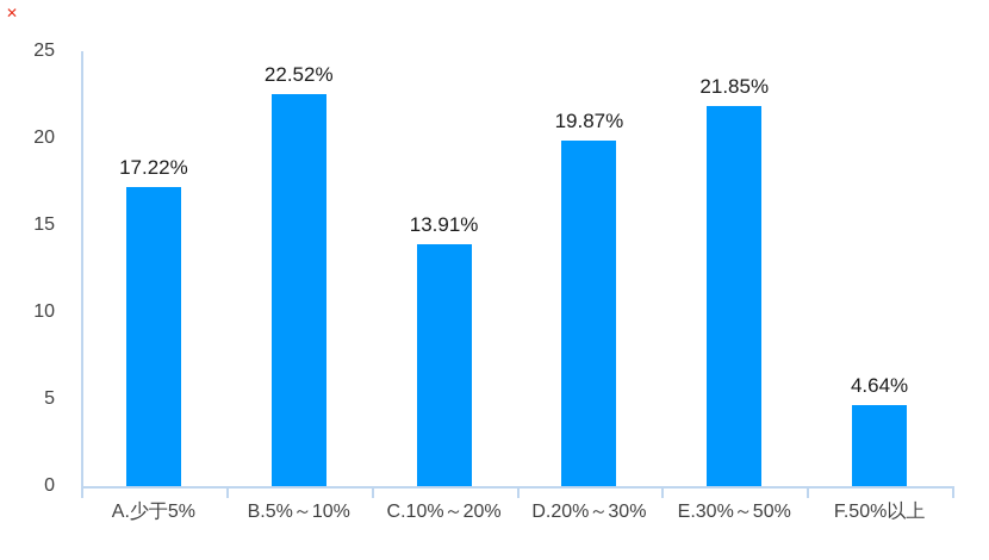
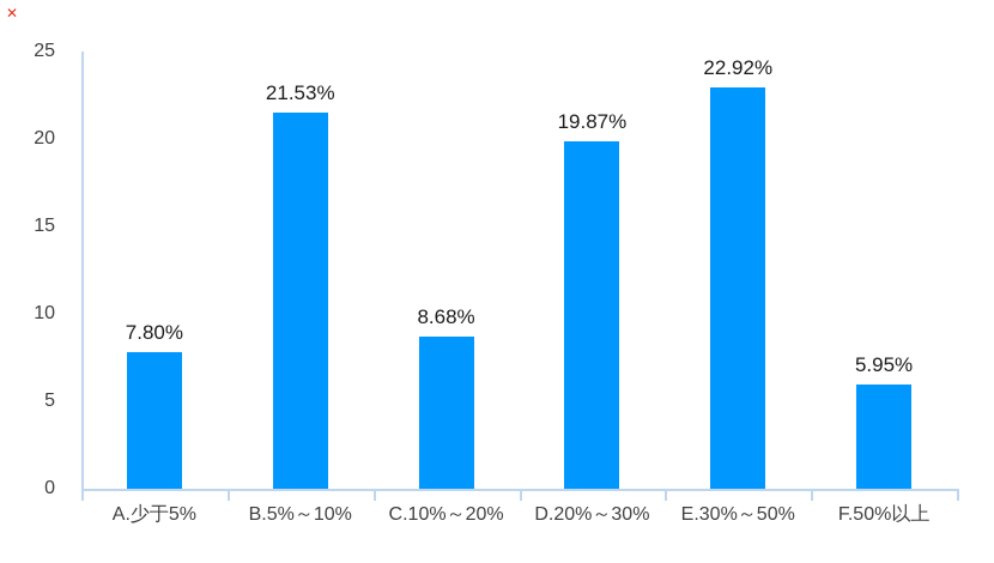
A.少于5%: 17.22% -> 7.80%
B.5%～10%: 22.52% -> 21.53%
C.10%～20%: 13.91% -> 8.68%
E.30%～50%: 21.85% -> 22.92%
F.50%以上: 4.64% -> 5.95%
